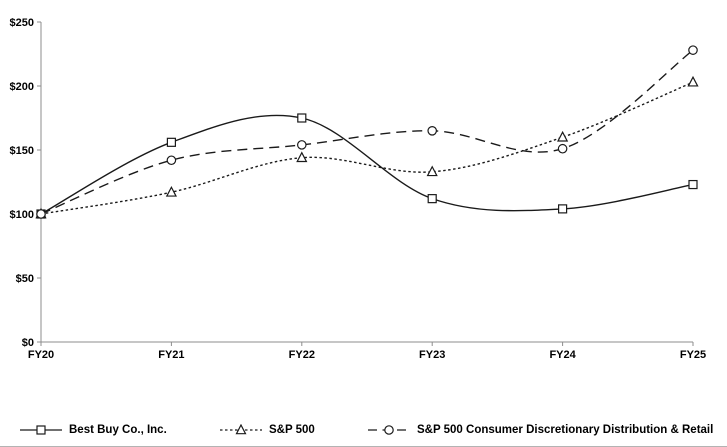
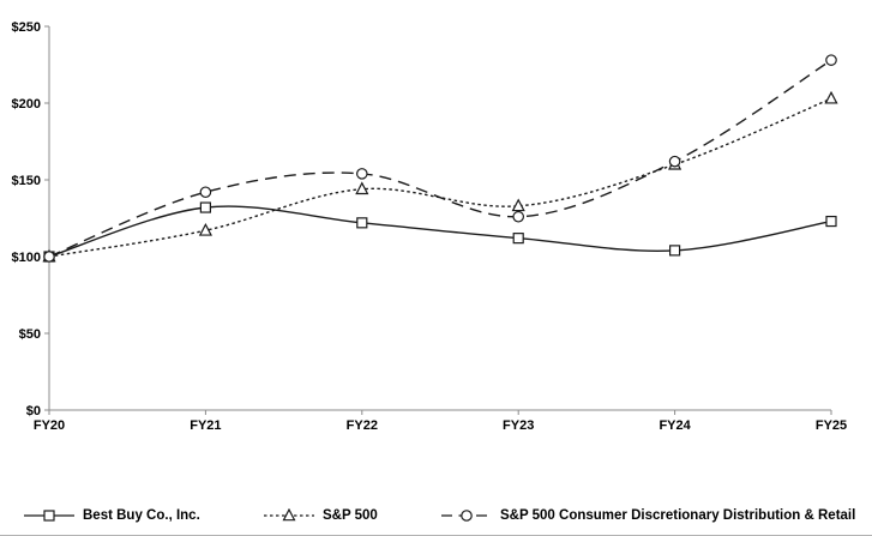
Best Buy Co., Inc./FY21: $156 -> $132
Best Buy Co., Inc./FY22: $175 -> $122
S&P 500 Consumer Discretionary Distribution & Retail/FY23: $165 -> $126
S&P 500 Consumer Discretionary Distribution & Retail/FY24: $151 -> $162
